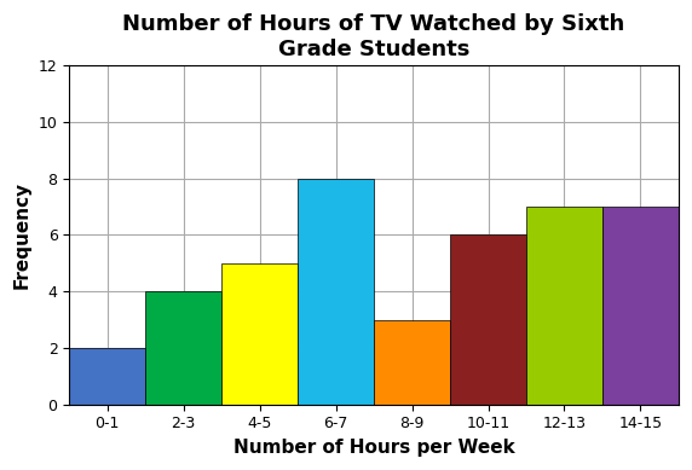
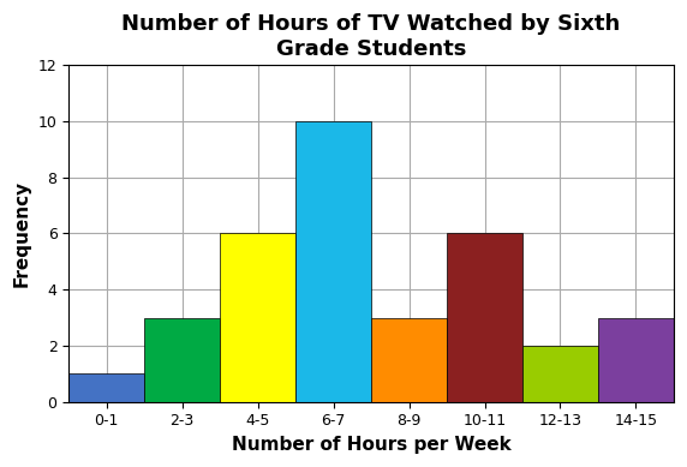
0-1: 2 -> 1
2-3: 4 -> 3
4-5: 5 -> 6
6-7: 8 -> 10
12-13: 7 -> 2
14-15: 7 -> 3
